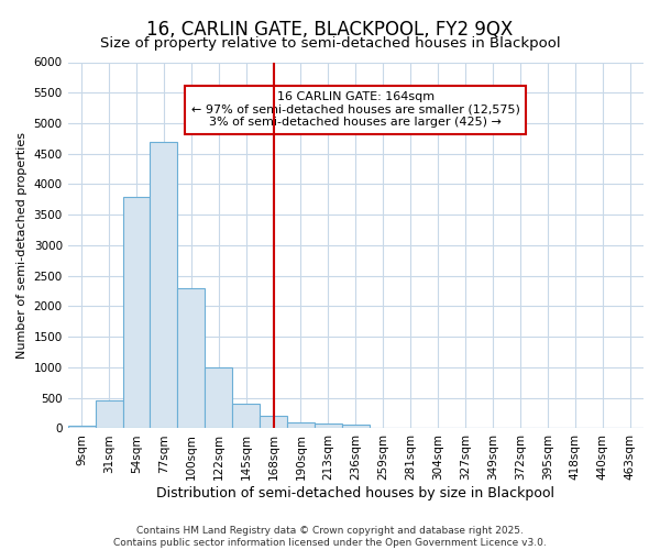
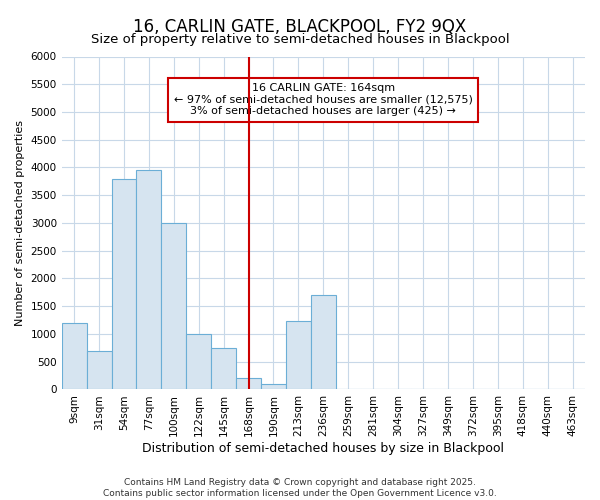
9sqm: 50 -> 1200
31sqm: 450 -> 700
77sqm: 4700 -> 3960
100sqm: 2300 -> 3000
145sqm: 400 -> 740
213sqm: 80 -> 1240
236sqm: 60 -> 1700
